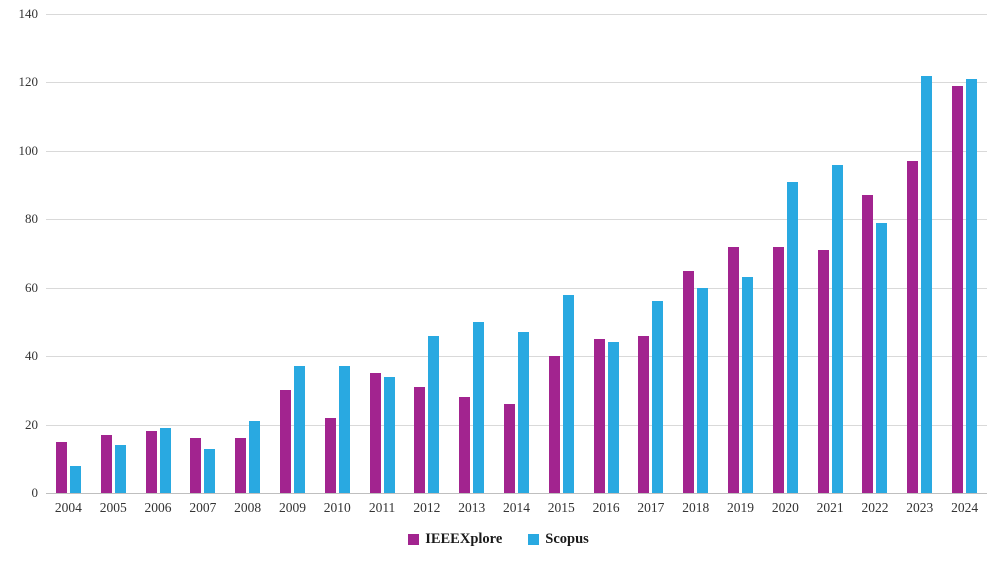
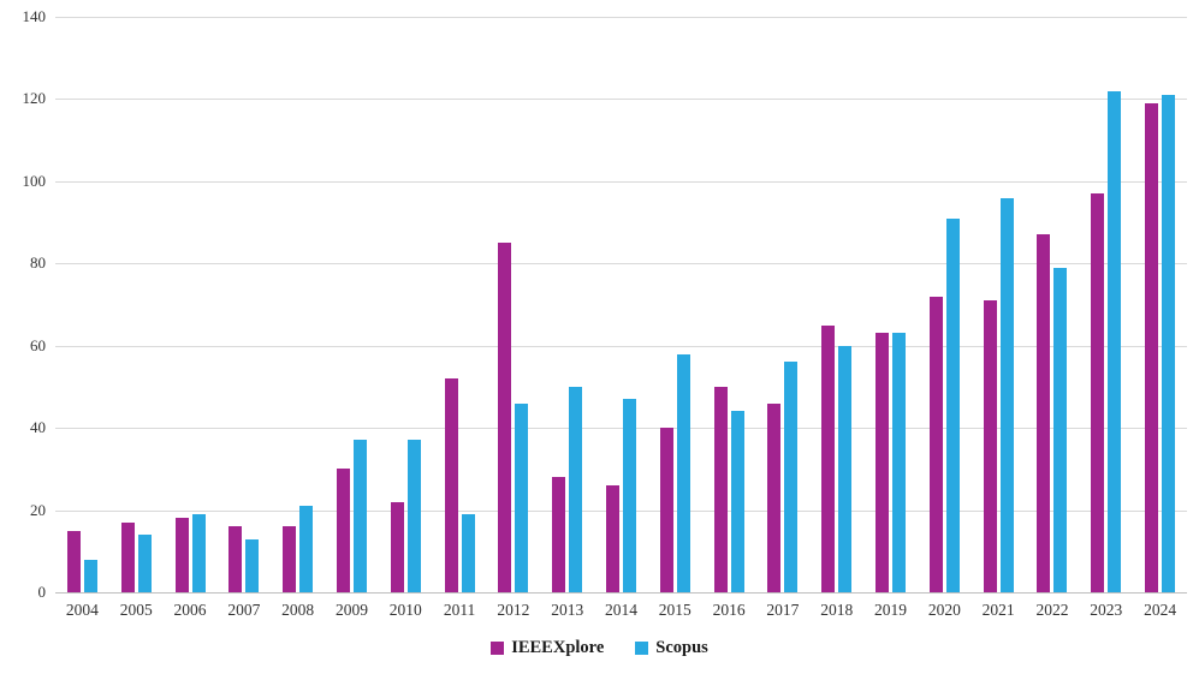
IEEEXplore/2011: 35 -> 52
Scopus/2011: 34 -> 19
IEEEXplore/2012: 31 -> 85
IEEEXplore/2016: 45 -> 50
IEEEXplore/2019: 72 -> 63
